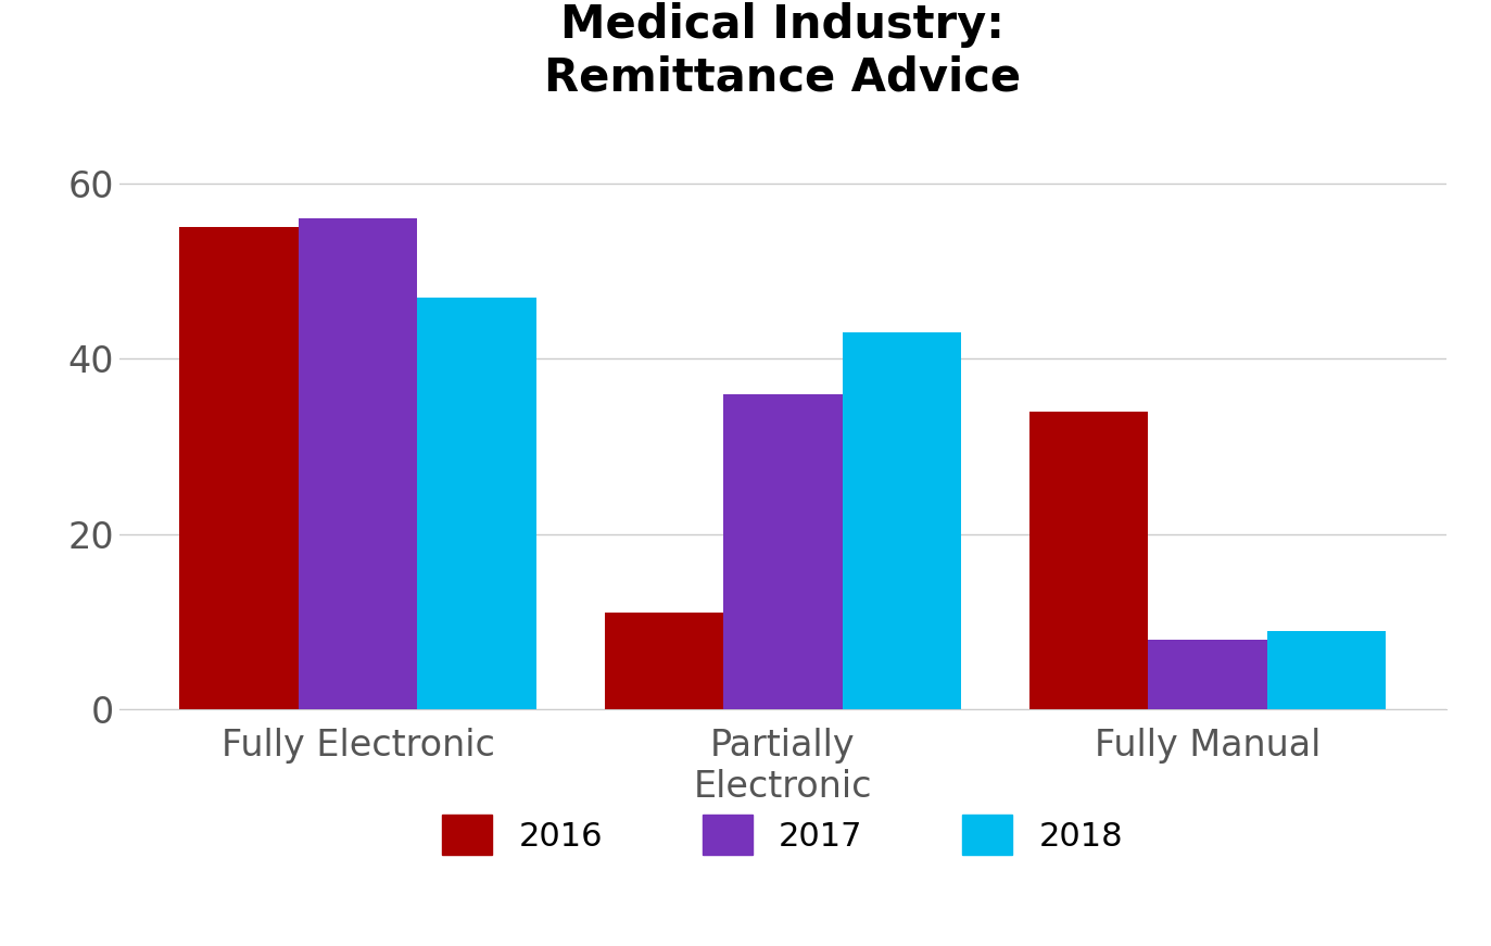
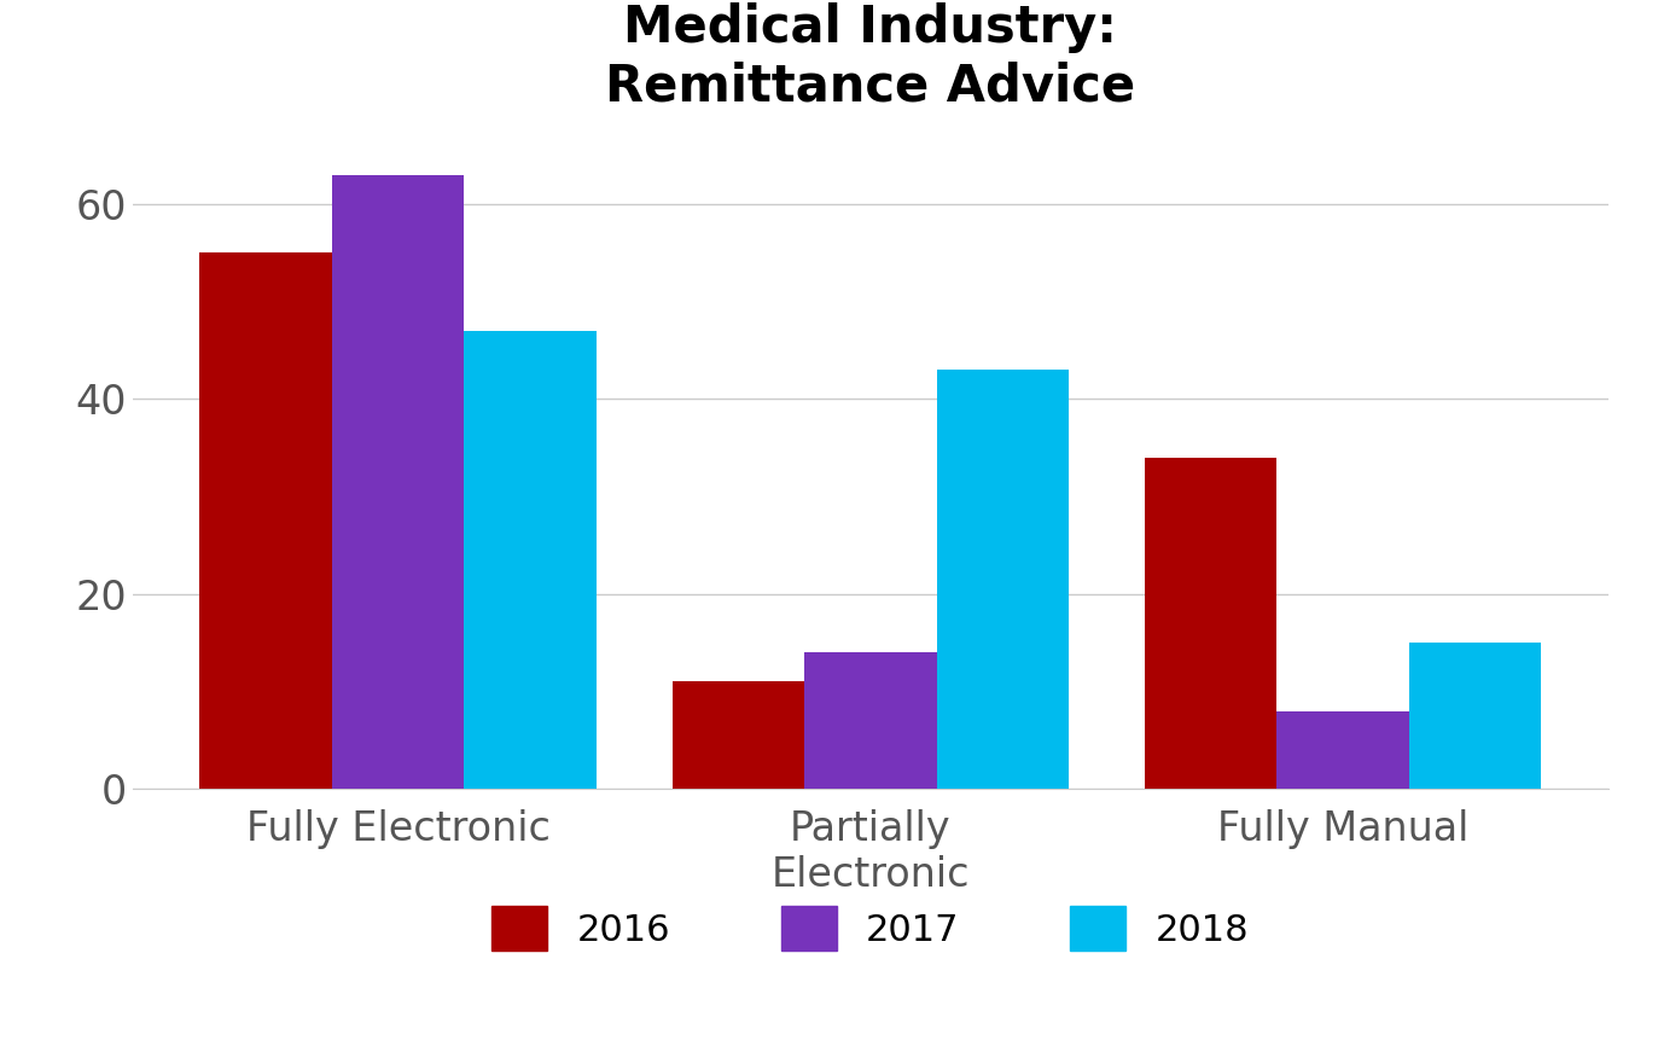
2017/Fully Electronic: 56 -> 63
2017/Partially Electronic: 36 -> 14
2018/Fully Manual: 9 -> 15
